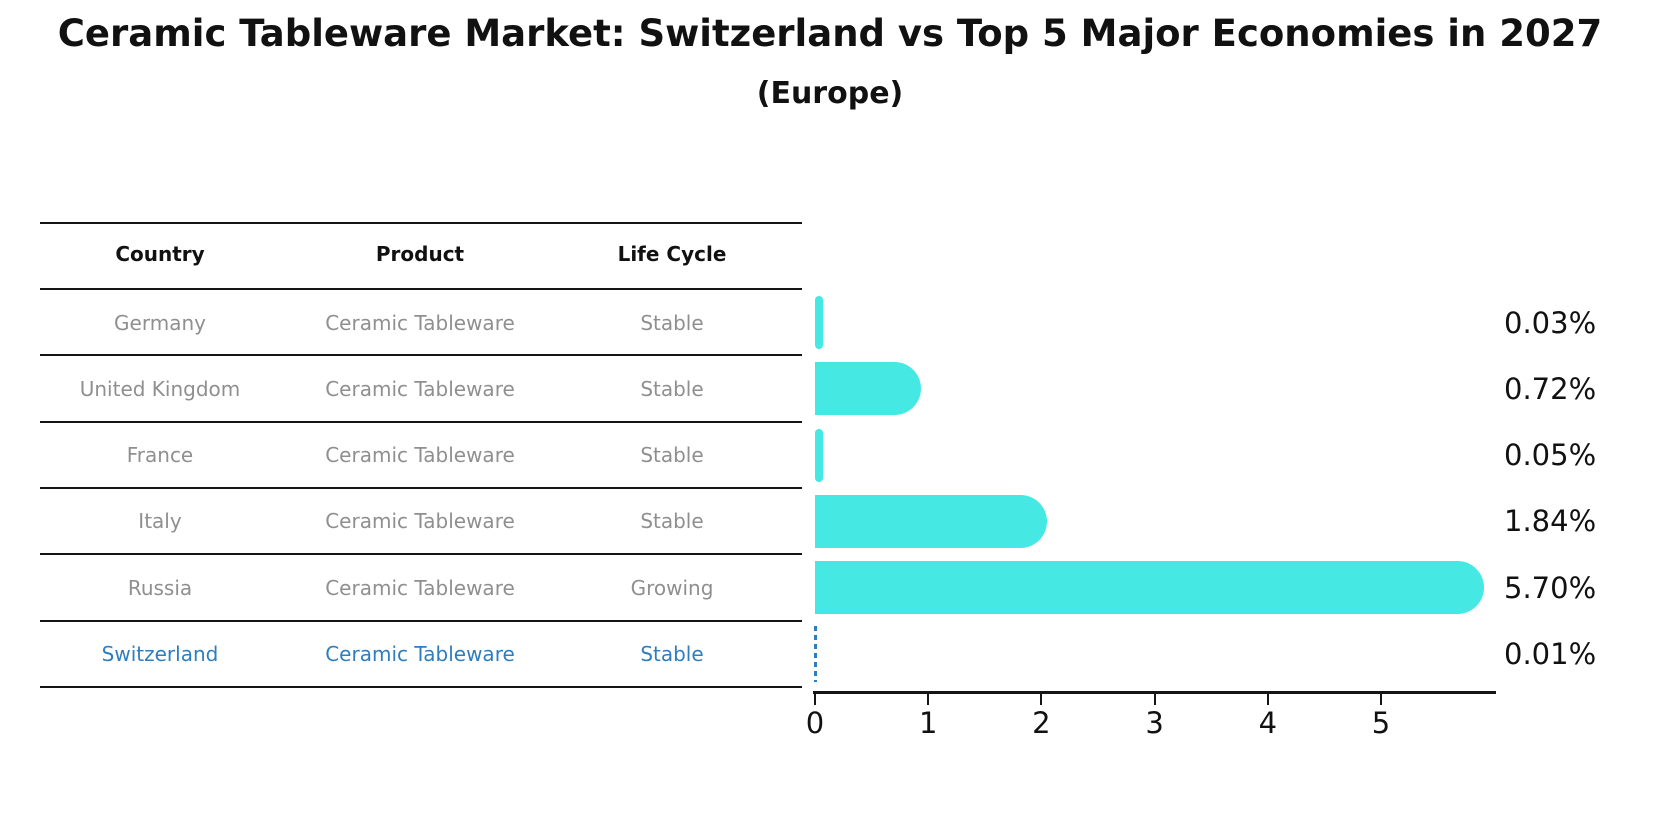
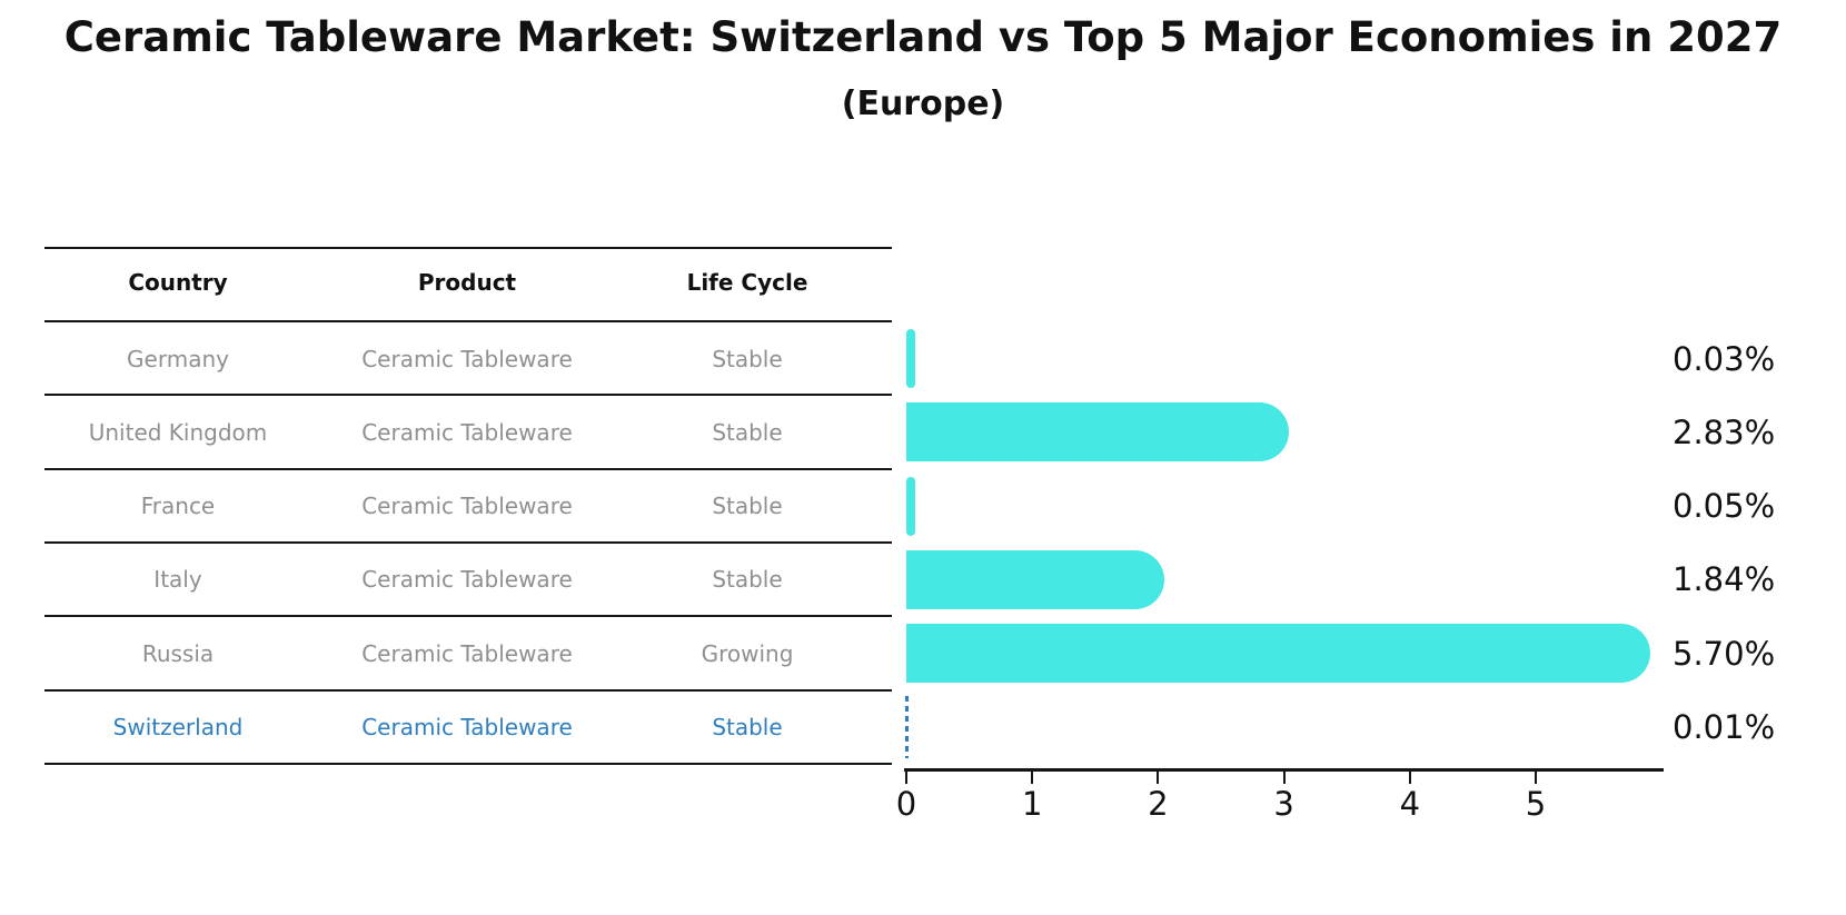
United Kingdom: 0.72% -> 2.83%
